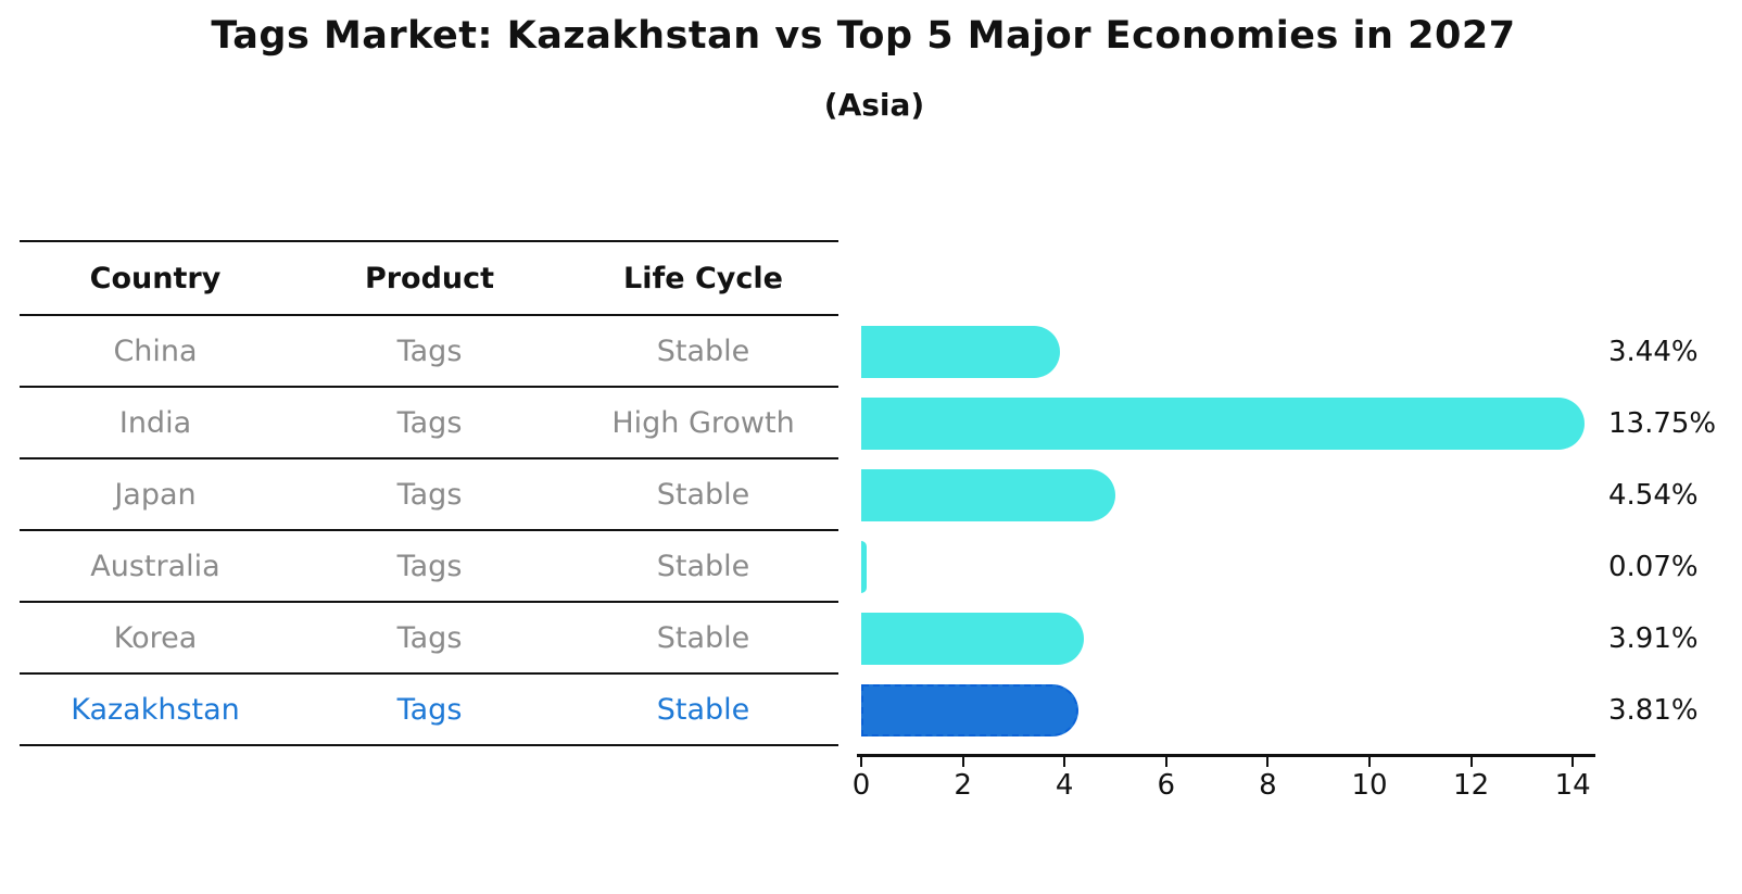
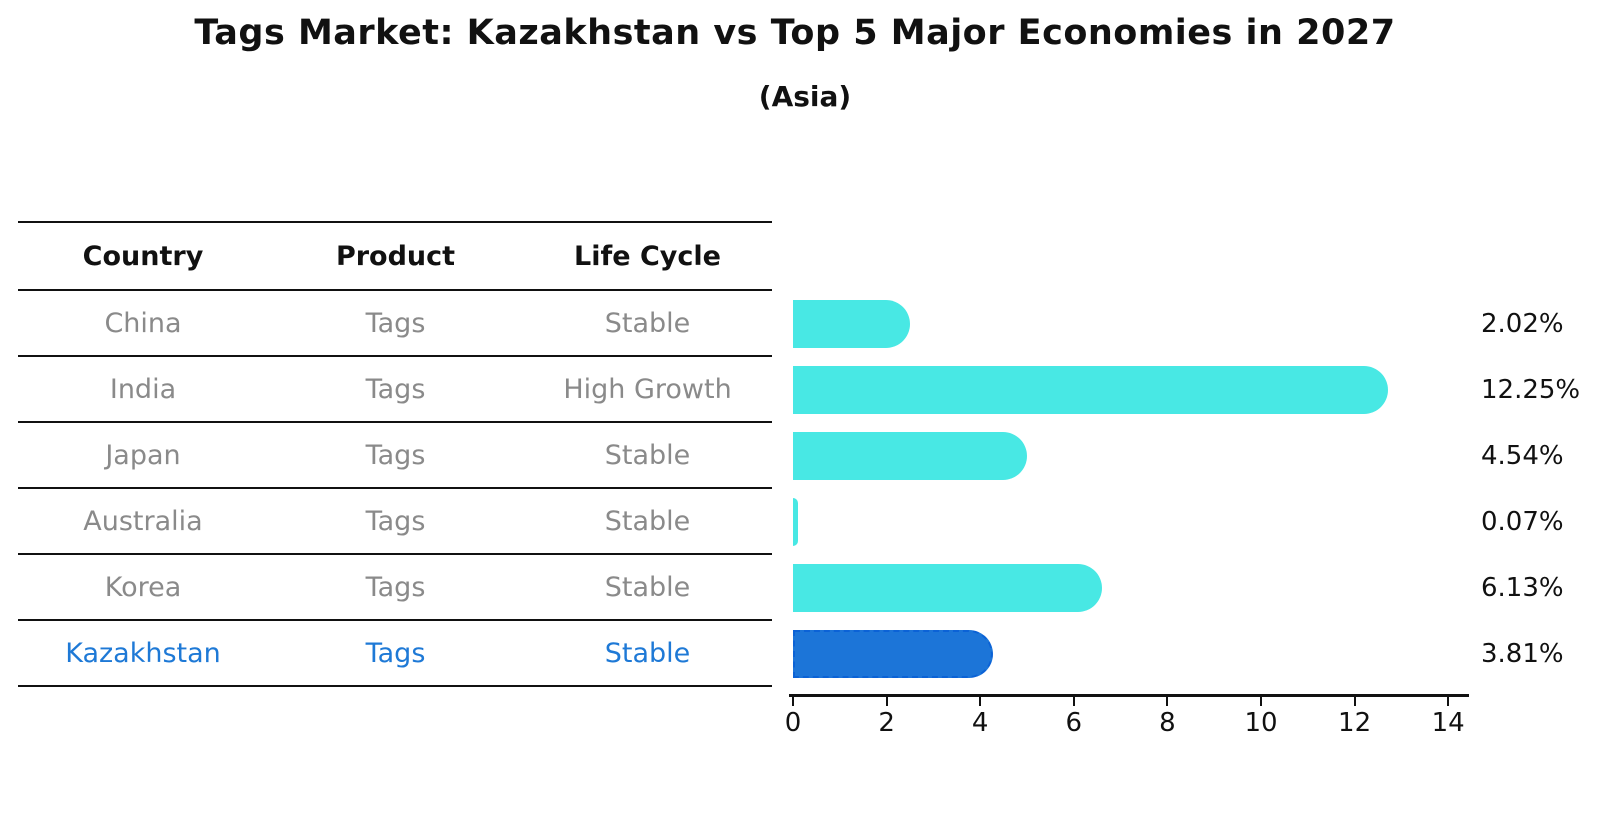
China: 3.44% -> 2.02%
India: 13.75% -> 12.25%
Korea: 3.91% -> 6.13%
